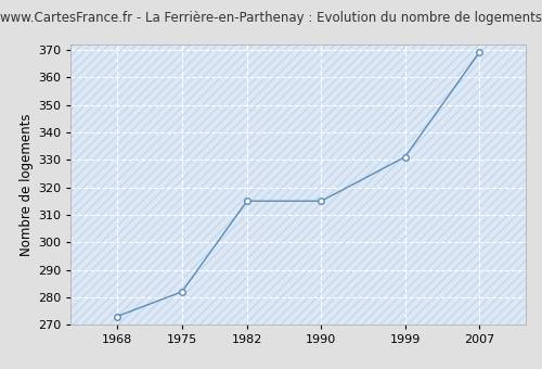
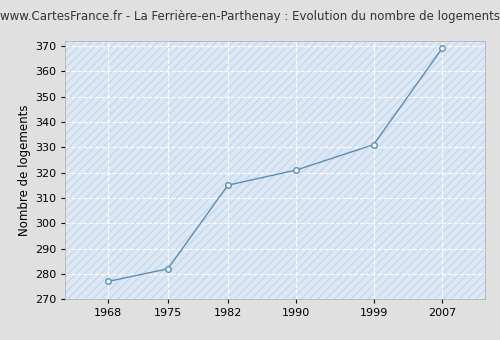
1968: 273 -> 277
1990: 315 -> 321
